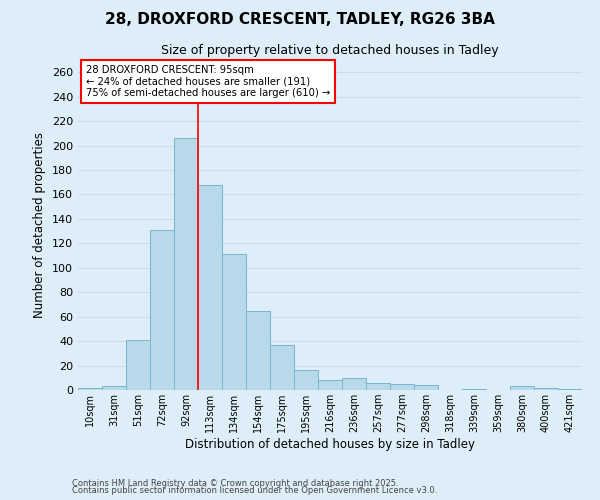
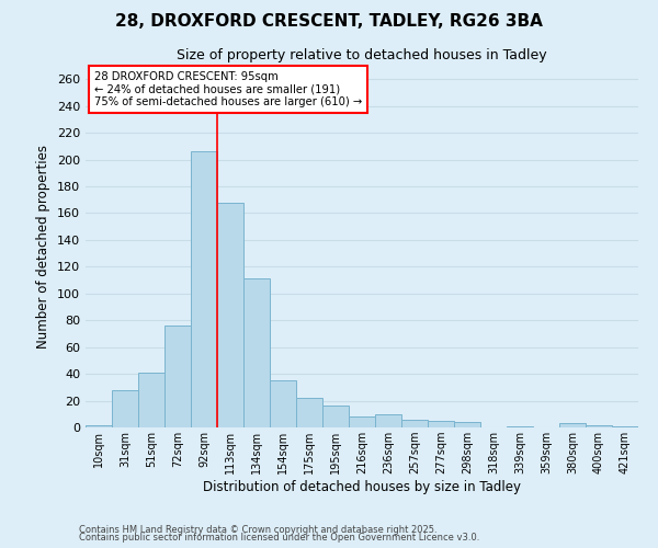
31sqm: 3 -> 28
72sqm: 131 -> 76
154sqm: 65 -> 35
175sqm: 37 -> 22
